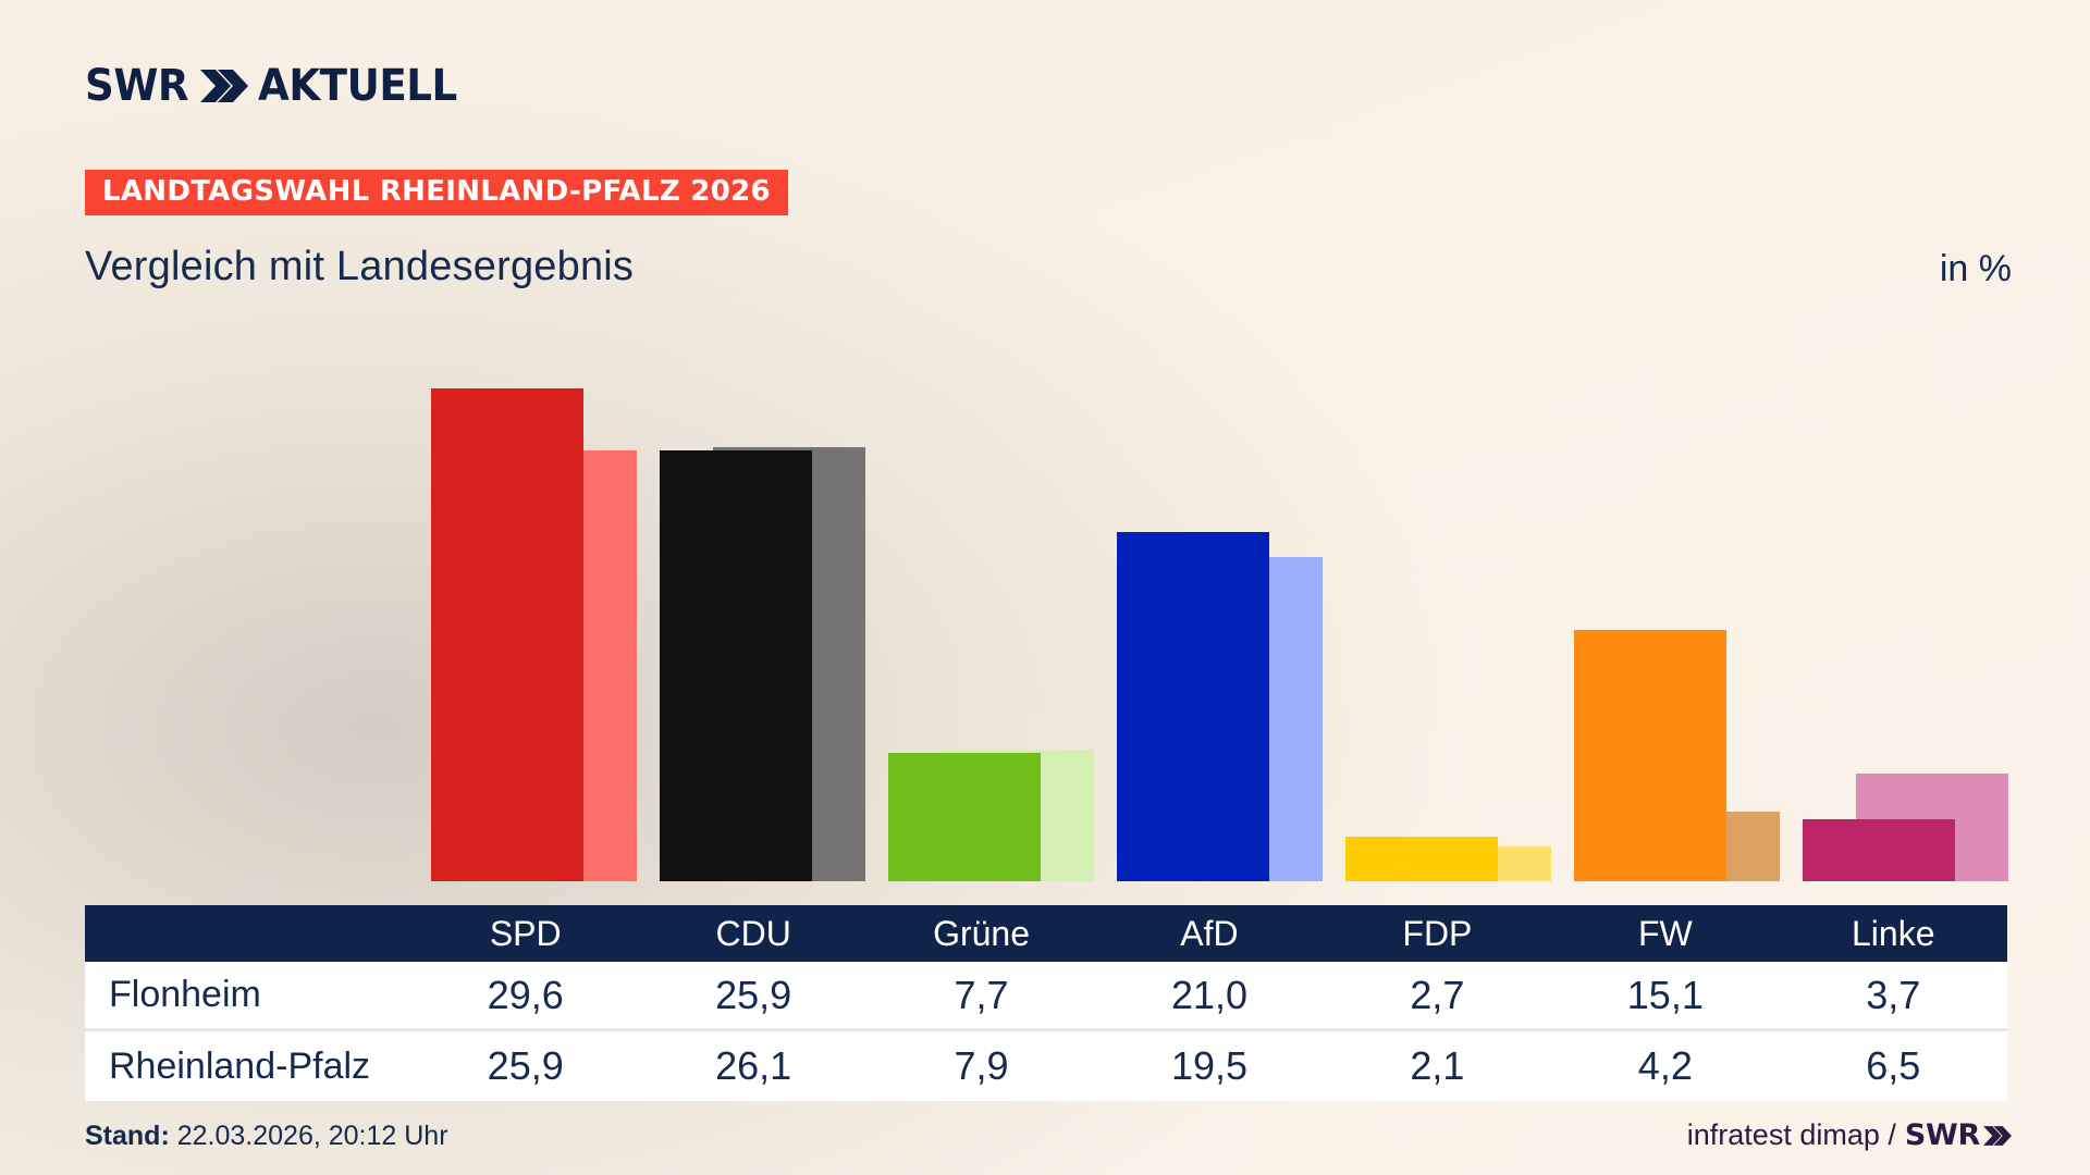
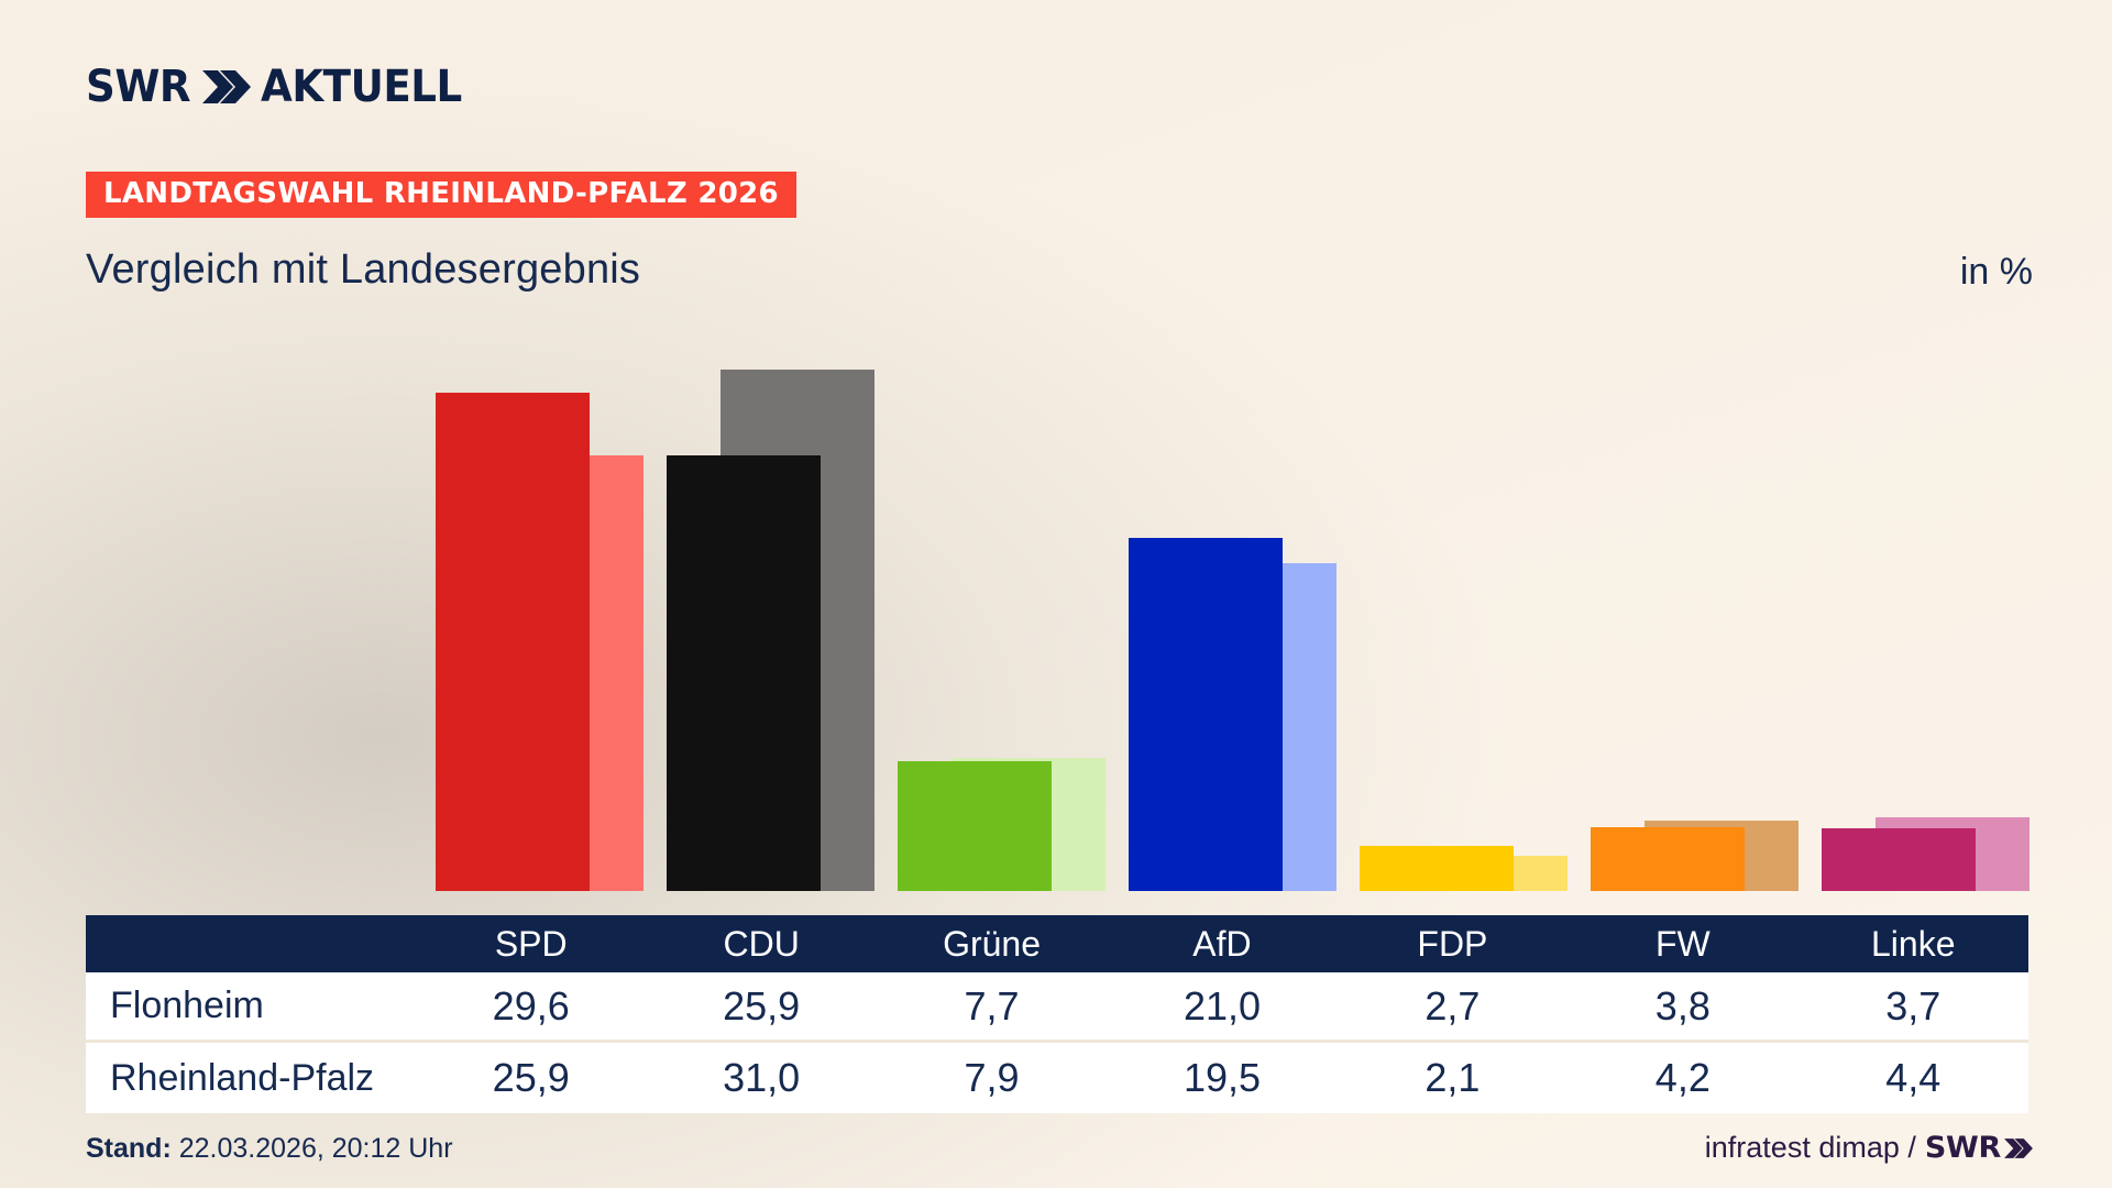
Rheinland-Pfalz/CDU: 26,1 -> 31,0
Flonheim/FW: 15,1 -> 3,8
Rheinland-Pfalz/Linke: 6,5 -> 4,4
